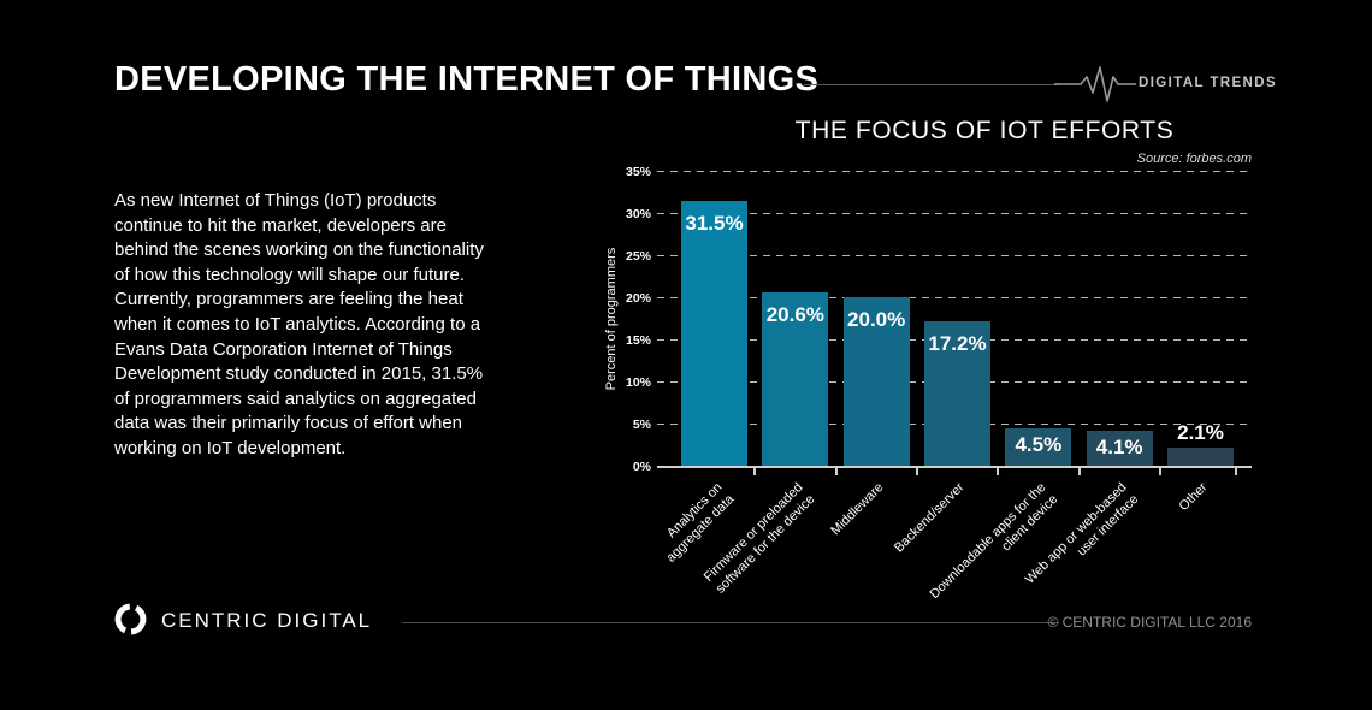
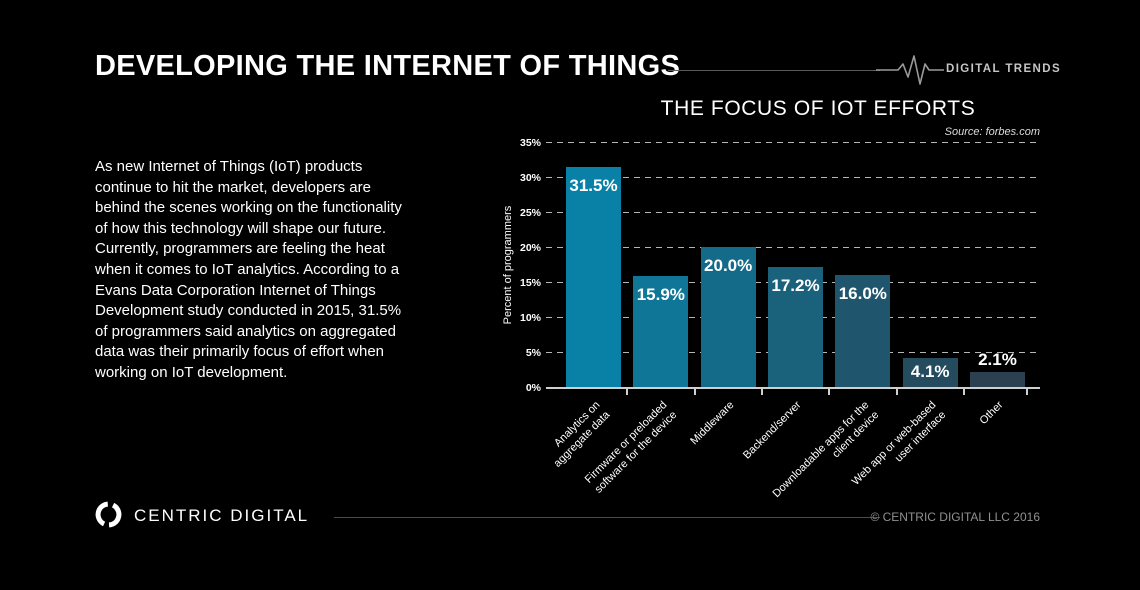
Firmware or preloaded software for the device: 20.6% -> 15.9%
Downloadable apps for the client device: 4.5% -> 16.0%
